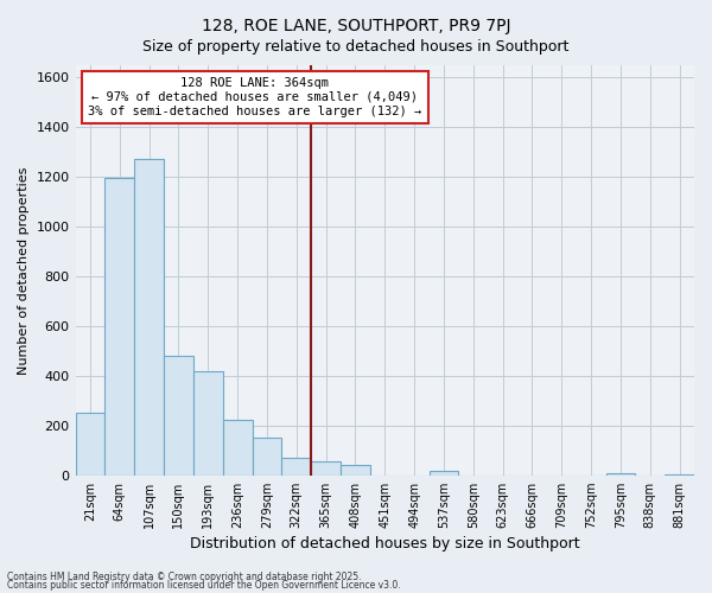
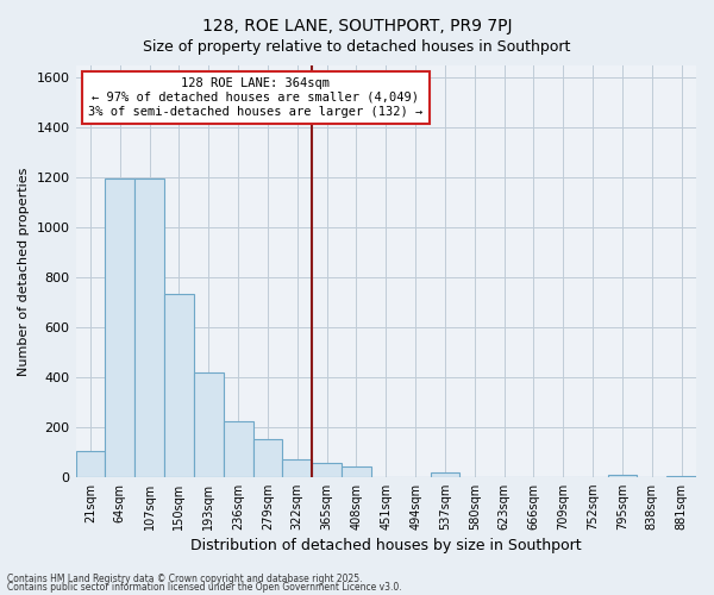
21sqm: 250 -> 105
107sqm: 1275 -> 1195
150sqm: 480 -> 735
